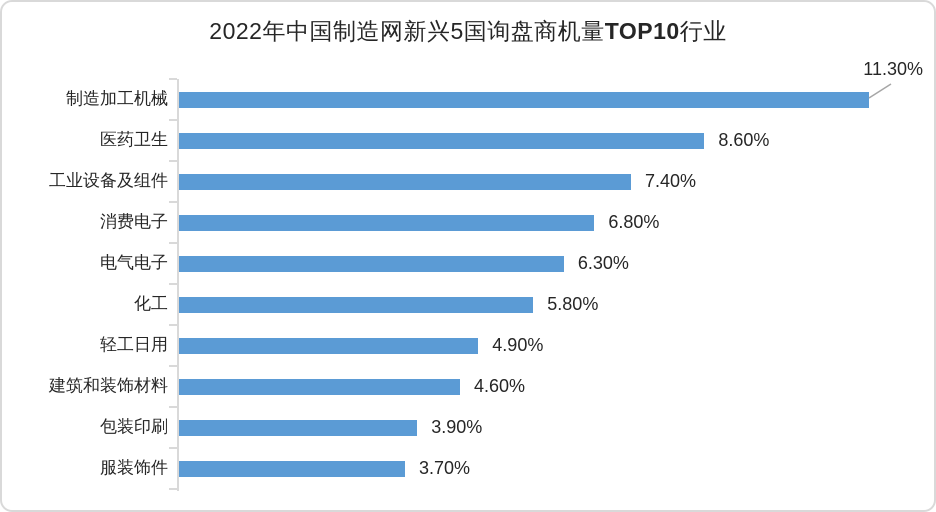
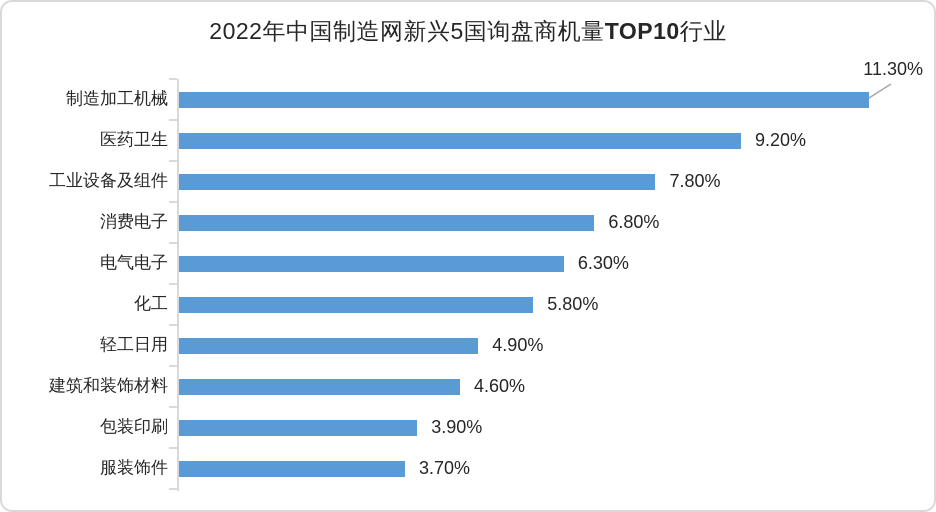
医药卫生: 8.60% -> 9.20%
工业设备及组件: 7.40% -> 7.80%
